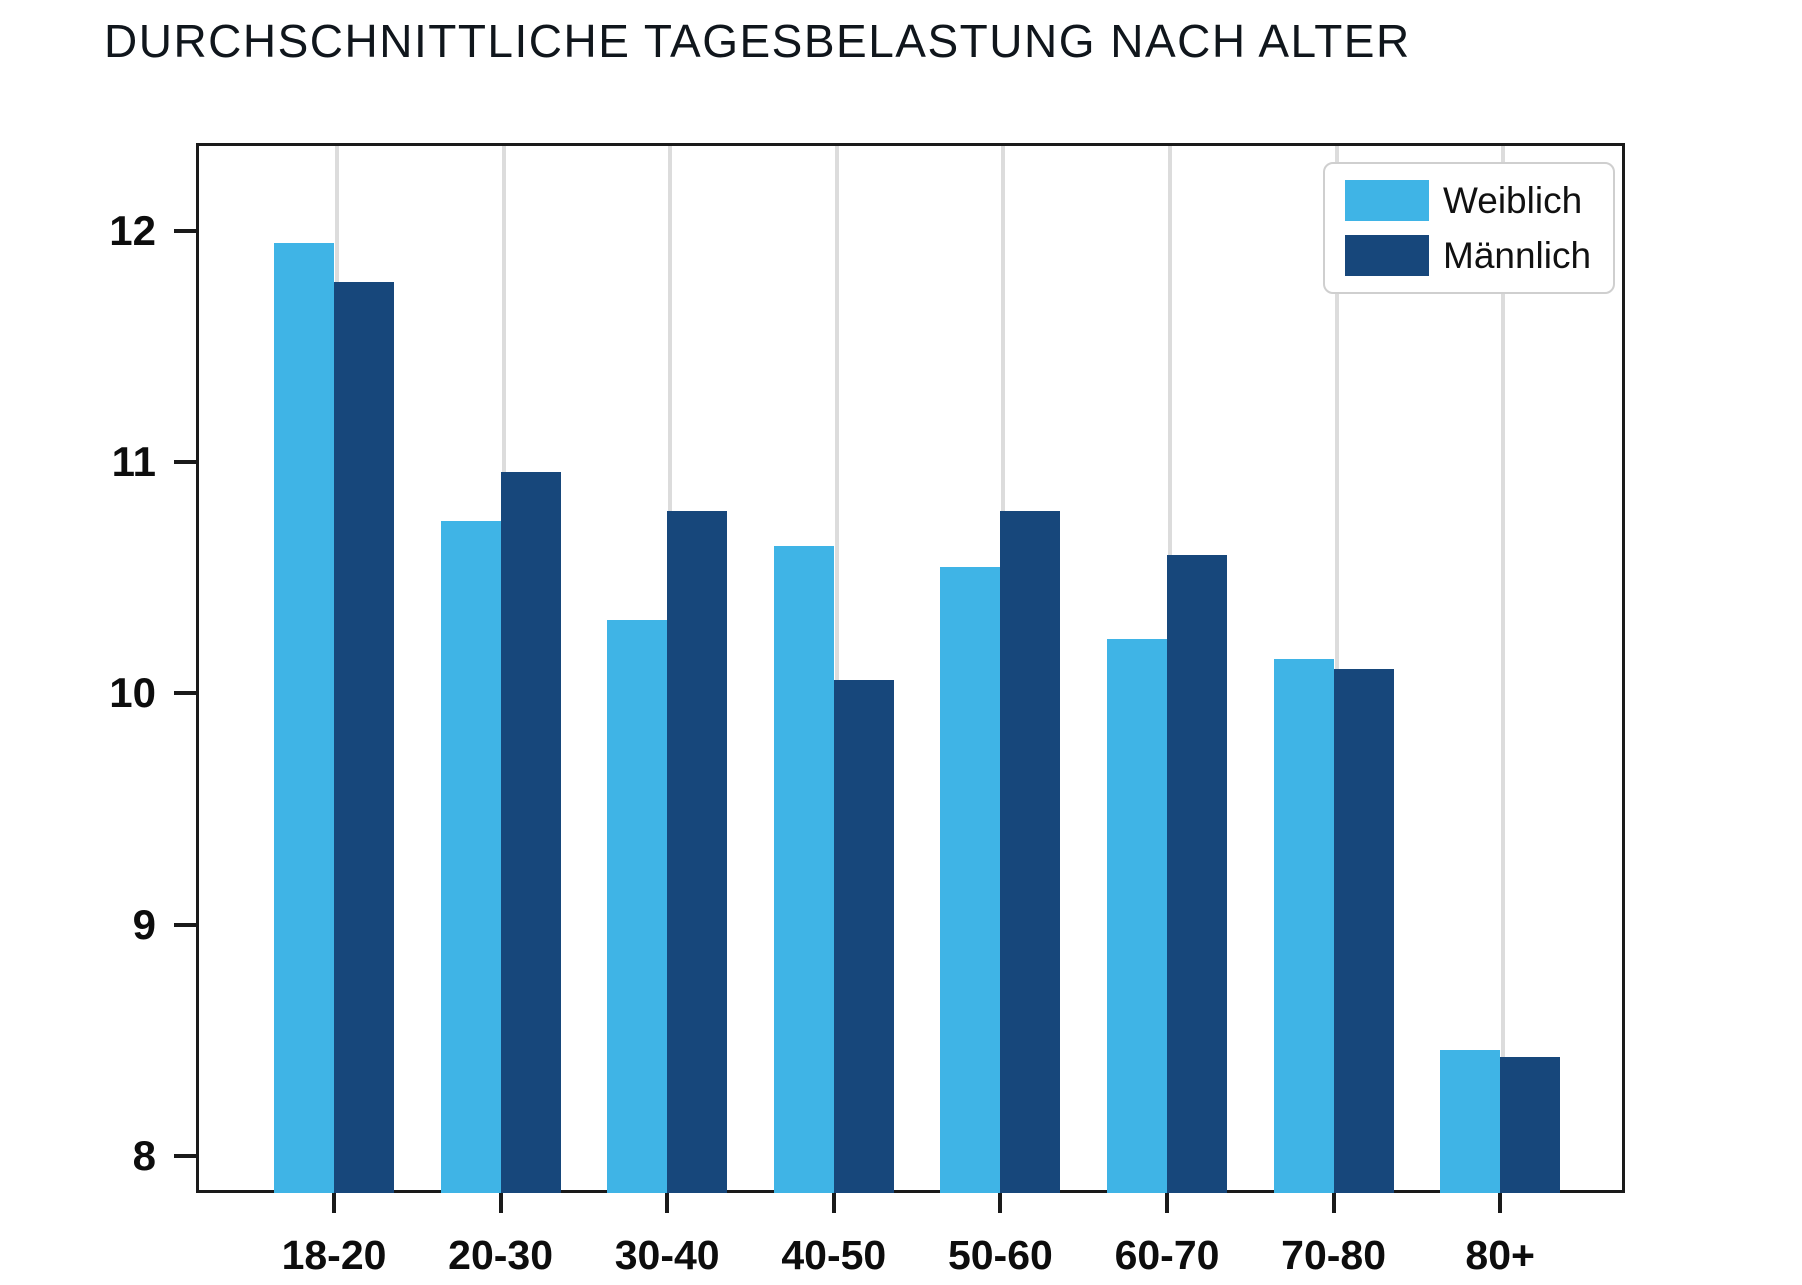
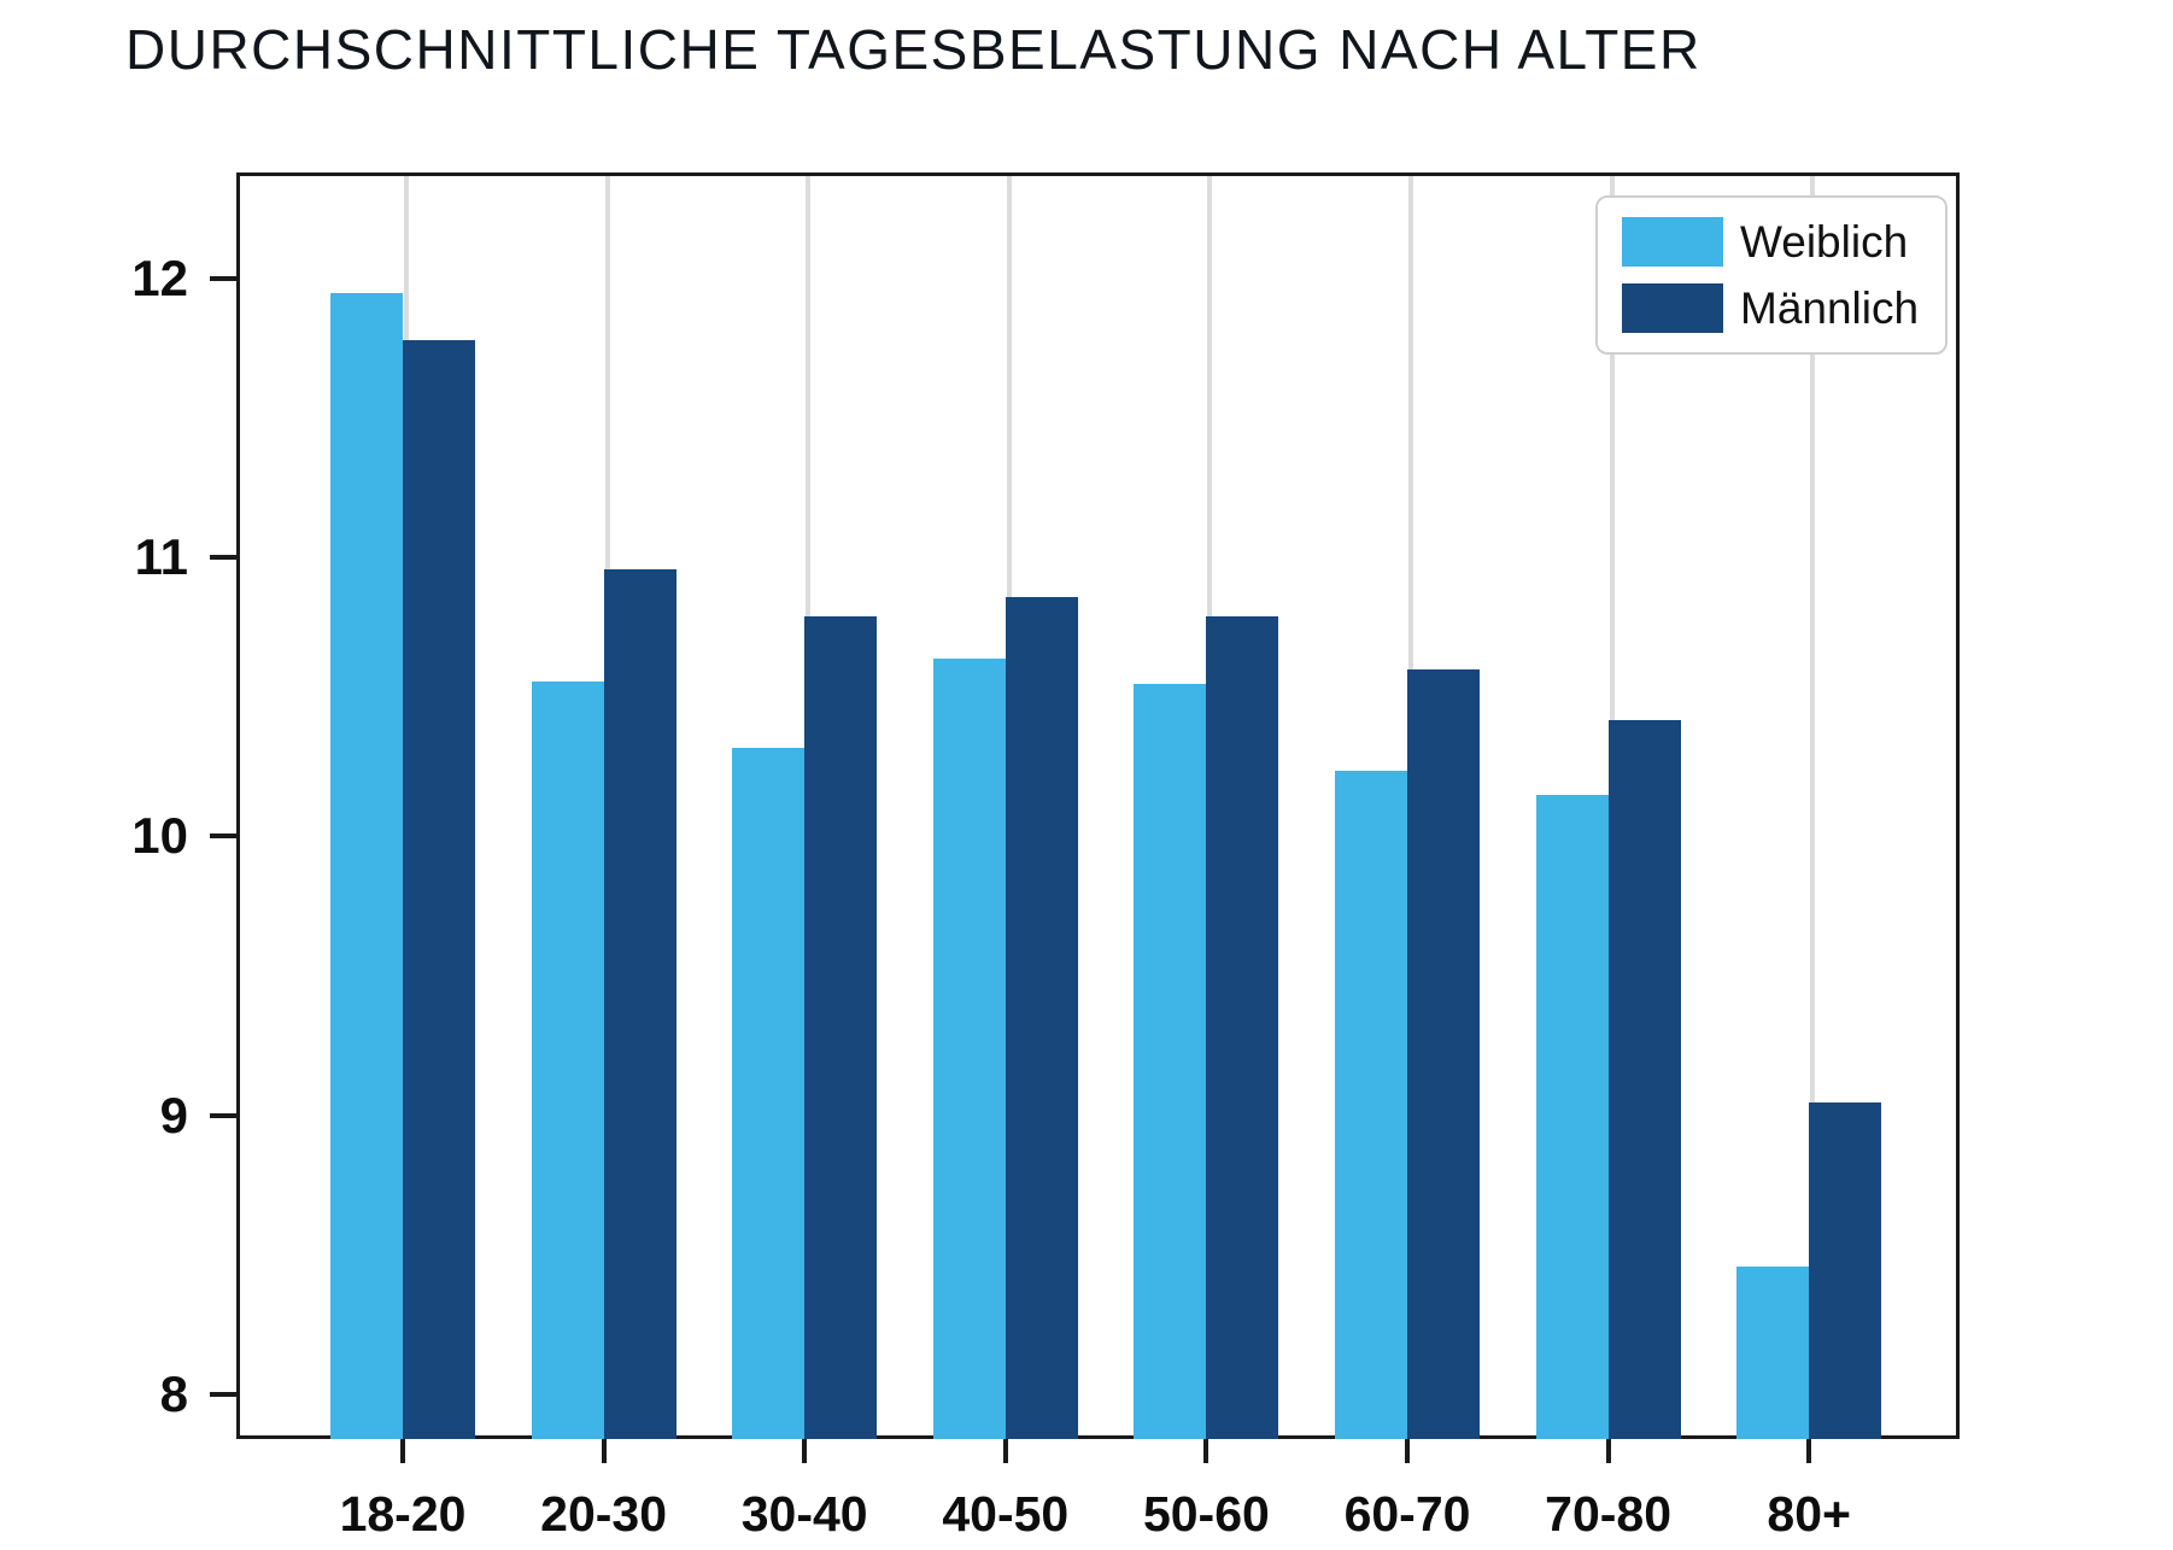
Weiblich/20-30: 10.76 -> 10.57
Männlich/40-50: 10.07 -> 10.87
Männlich/70-80: 10.12 -> 10.43
Männlich/80+: 8.44 -> 9.06
